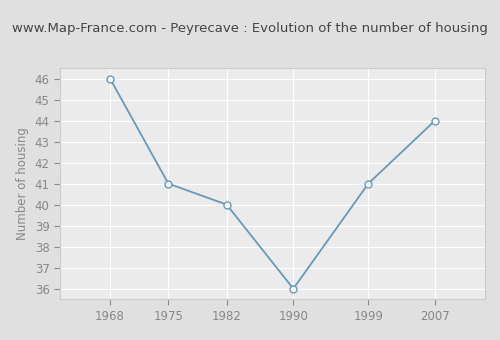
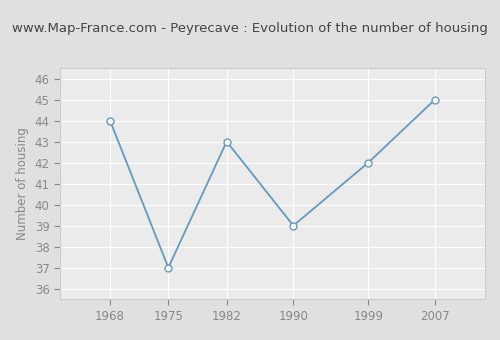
1968: 46 -> 44
1975: 41 -> 37
1982: 40 -> 43
1990: 36 -> 39
1999: 41 -> 42
2007: 44 -> 45
